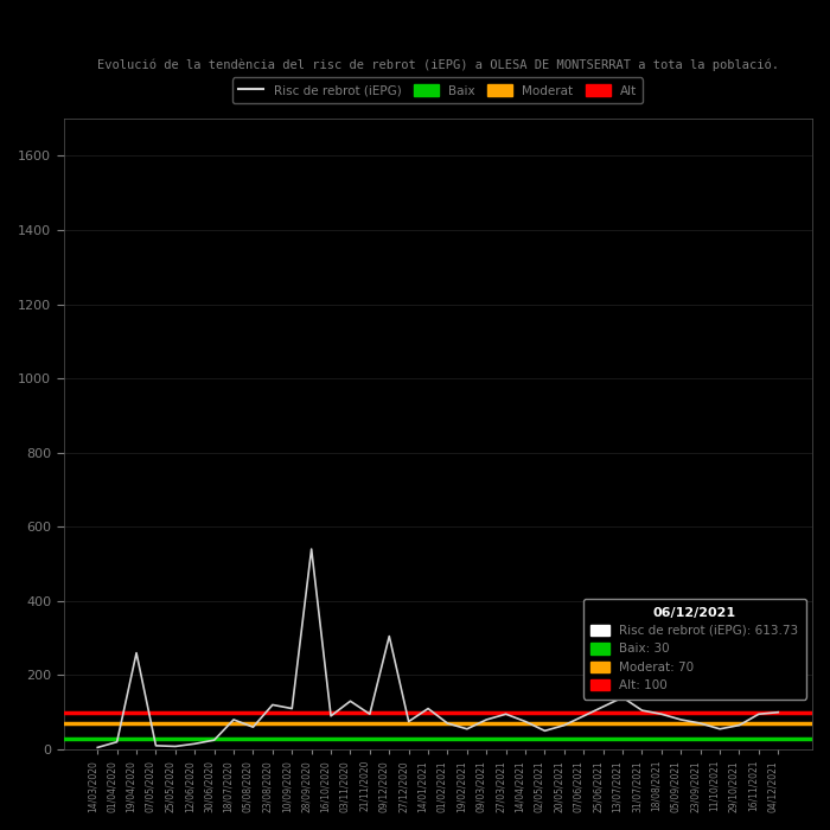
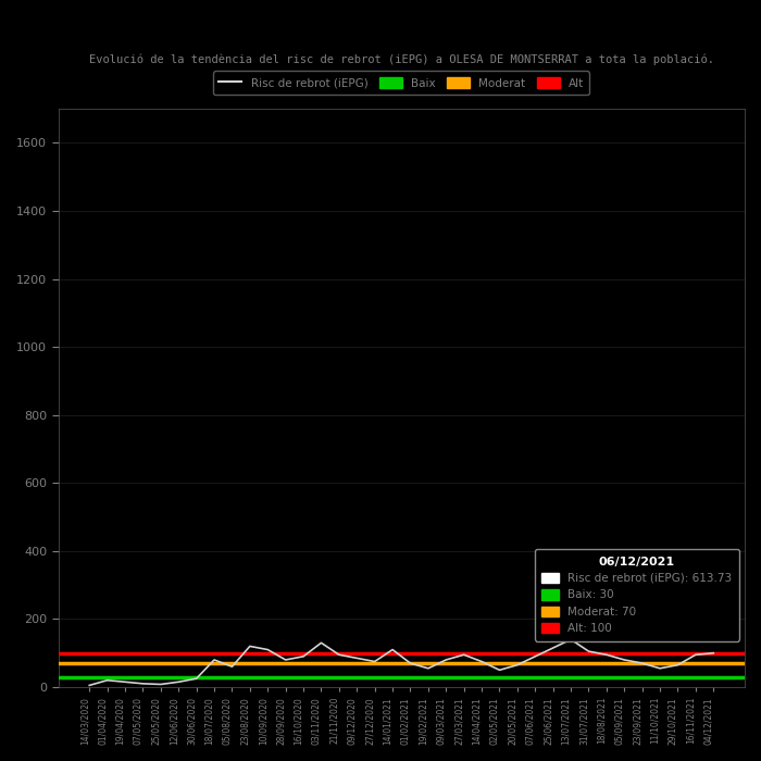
19/04/2020: 260 -> 15
28/09/2020: 540 -> 80
09/12/2020: 305 -> 85
